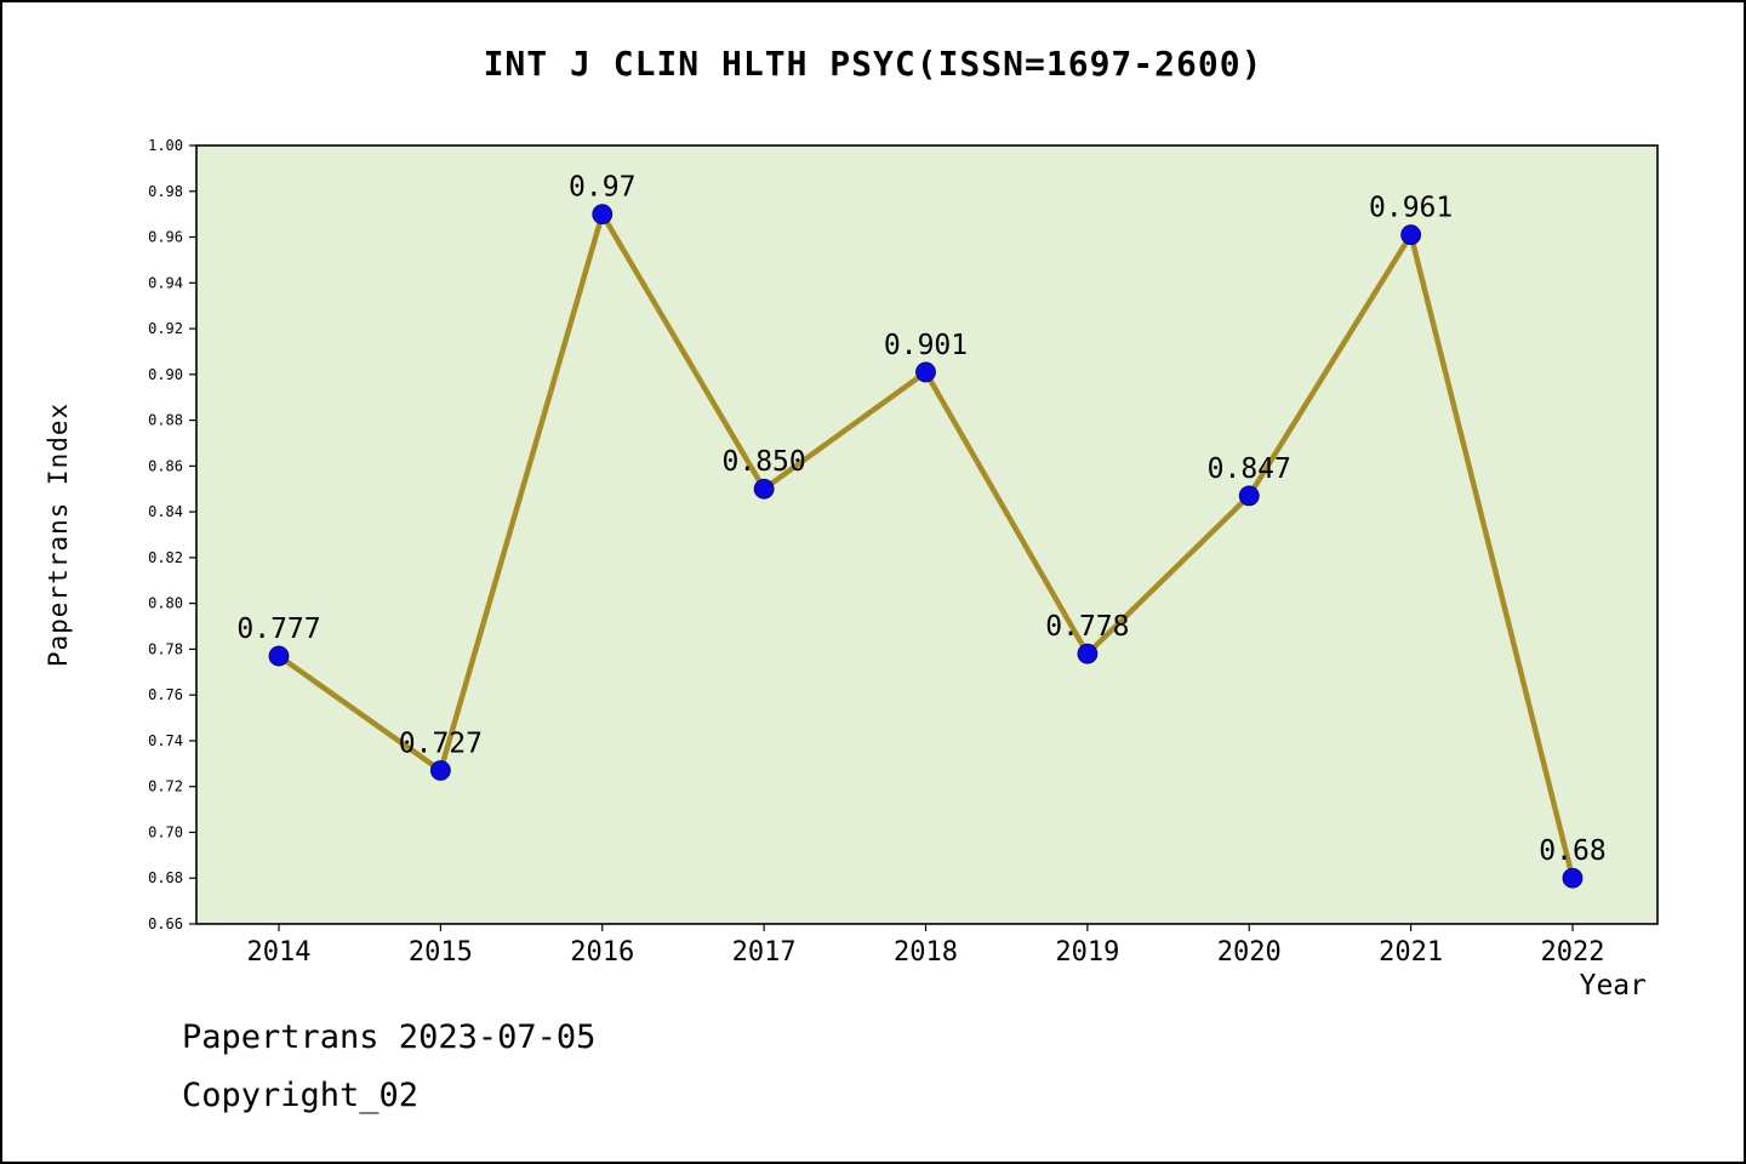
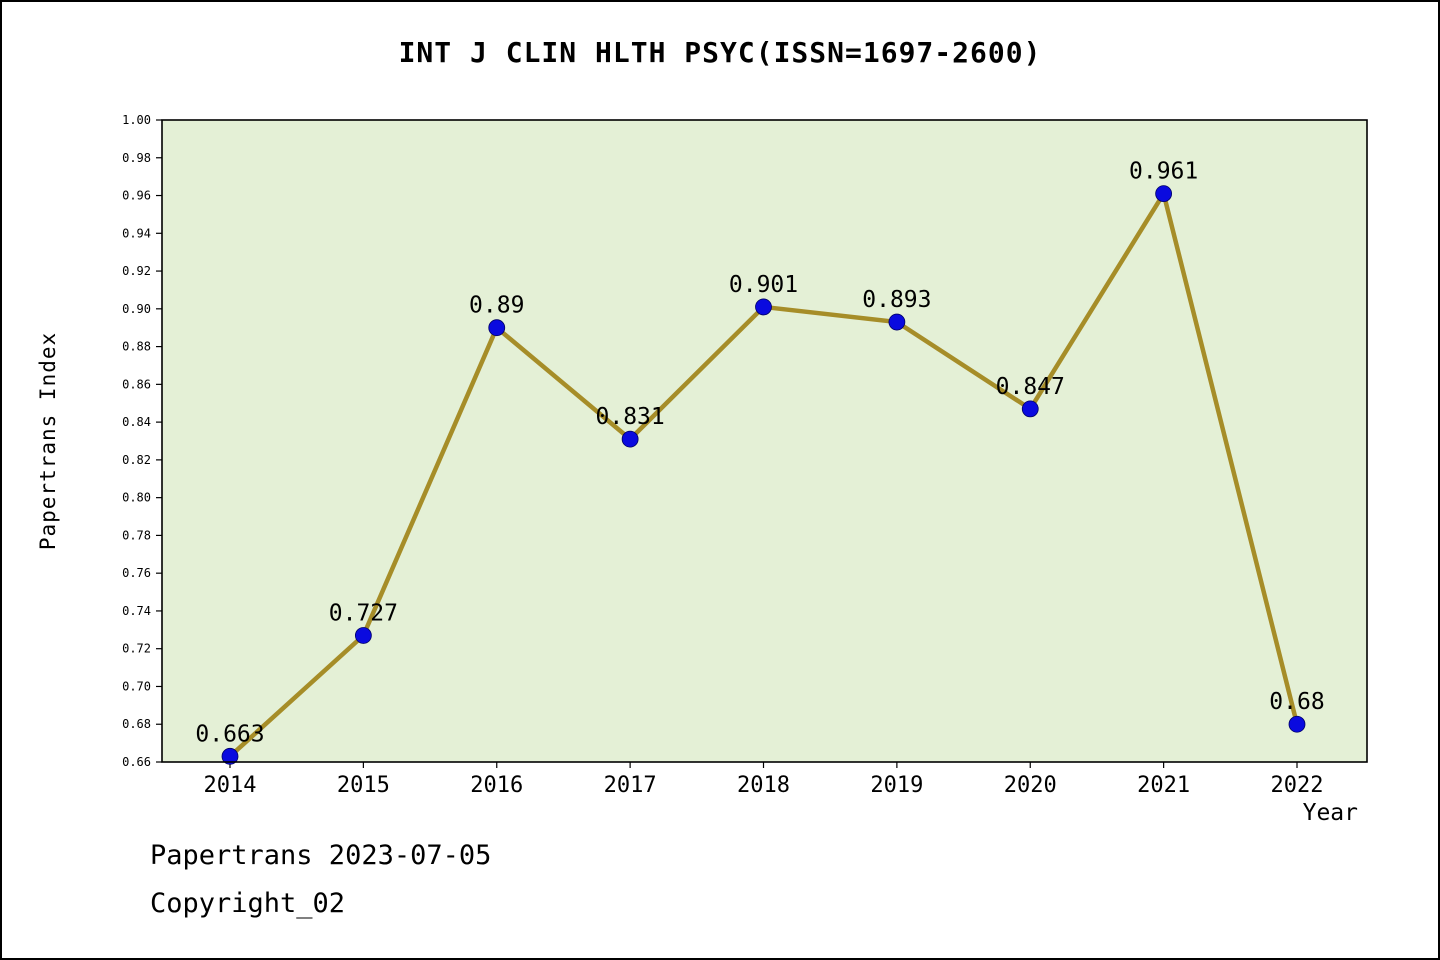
2014: 0.777 -> 0.663
2016: 0.97 -> 0.89
2017: 0.850 -> 0.831
2019: 0.778 -> 0.893
